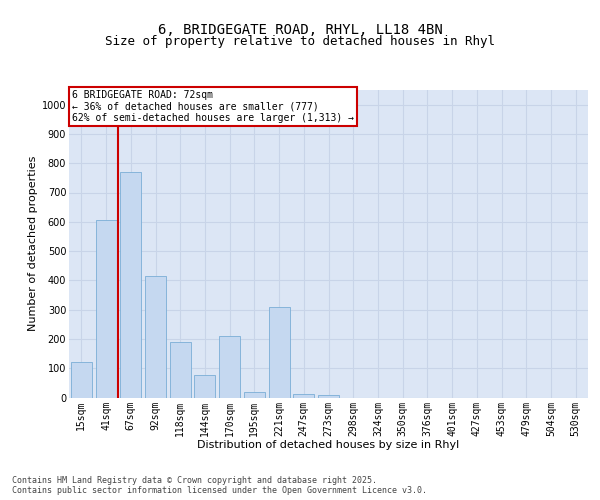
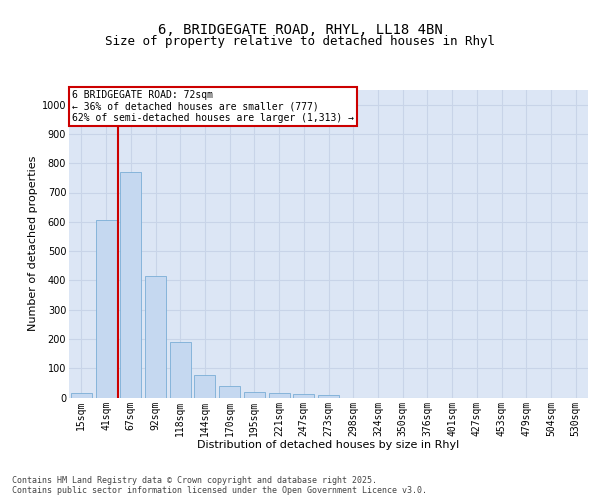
15sqm: 120 -> 14
170sqm: 210 -> 38
221sqm: 310 -> 16
